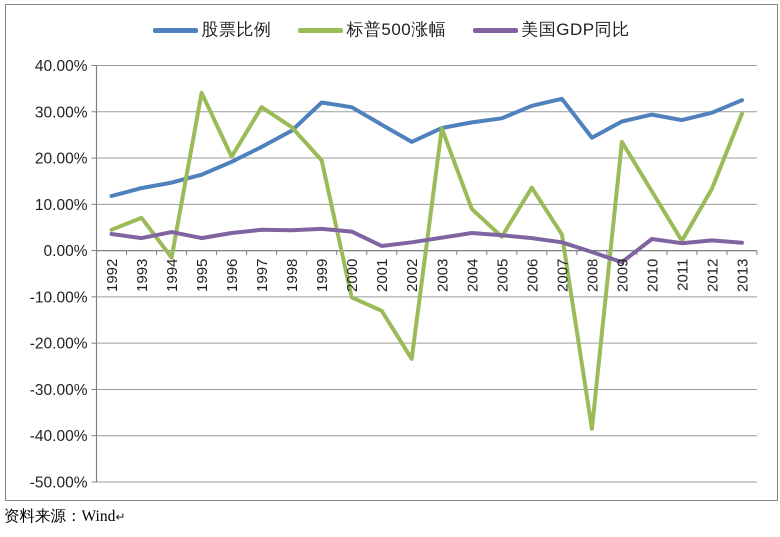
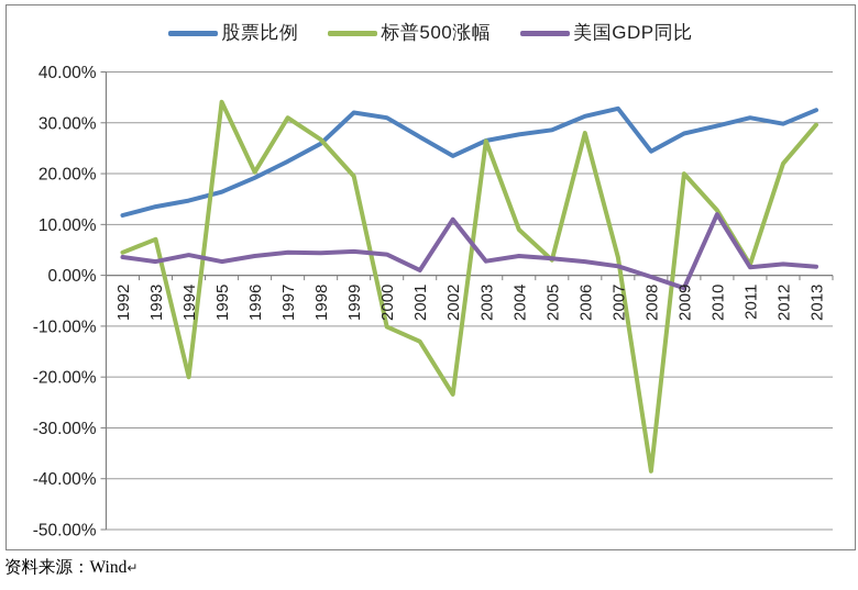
标普500涨幅/1994: -2% -> -20%
美国GDP同比/2002: 2% -> 11%
标普500涨幅/2006: 14% -> 28%
标普500涨幅/2009: 24% -> 20%
美国GDP同比/2010: 2% -> 12%
股票比例/2011: 28% -> 31%
标普500涨幅/2012: 13% -> 22%
